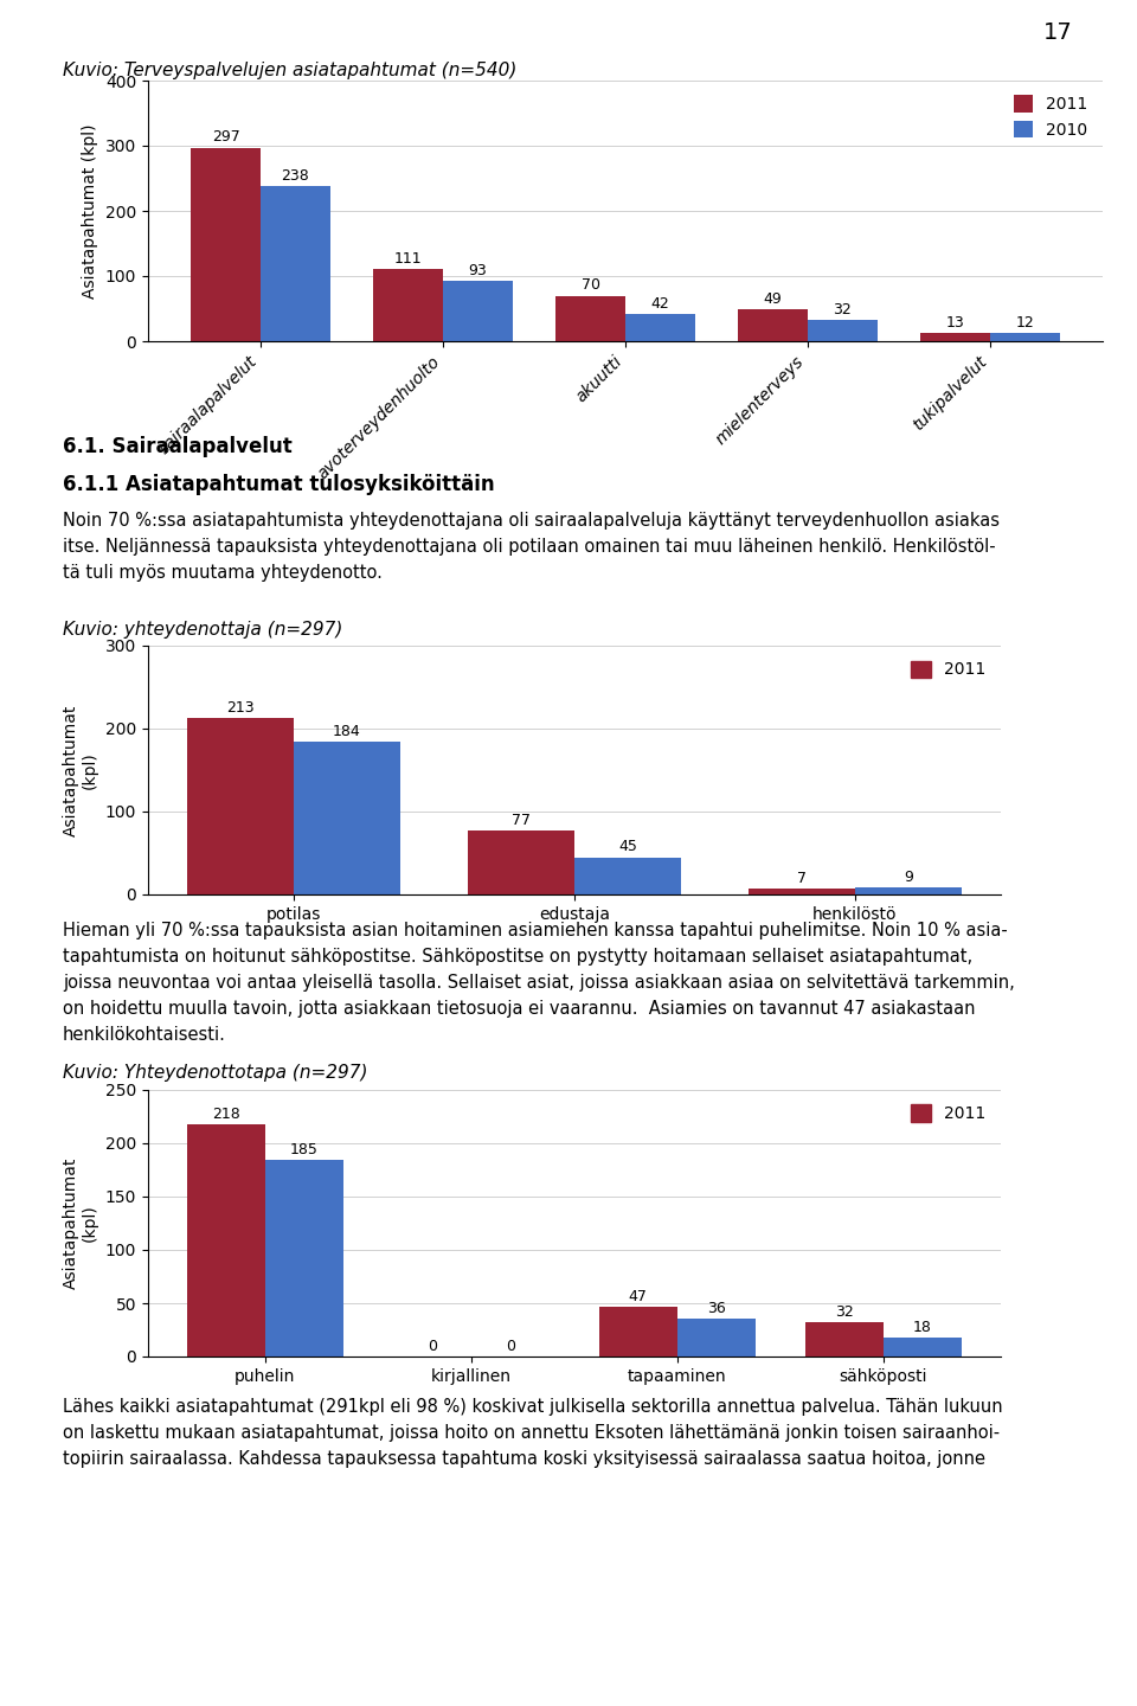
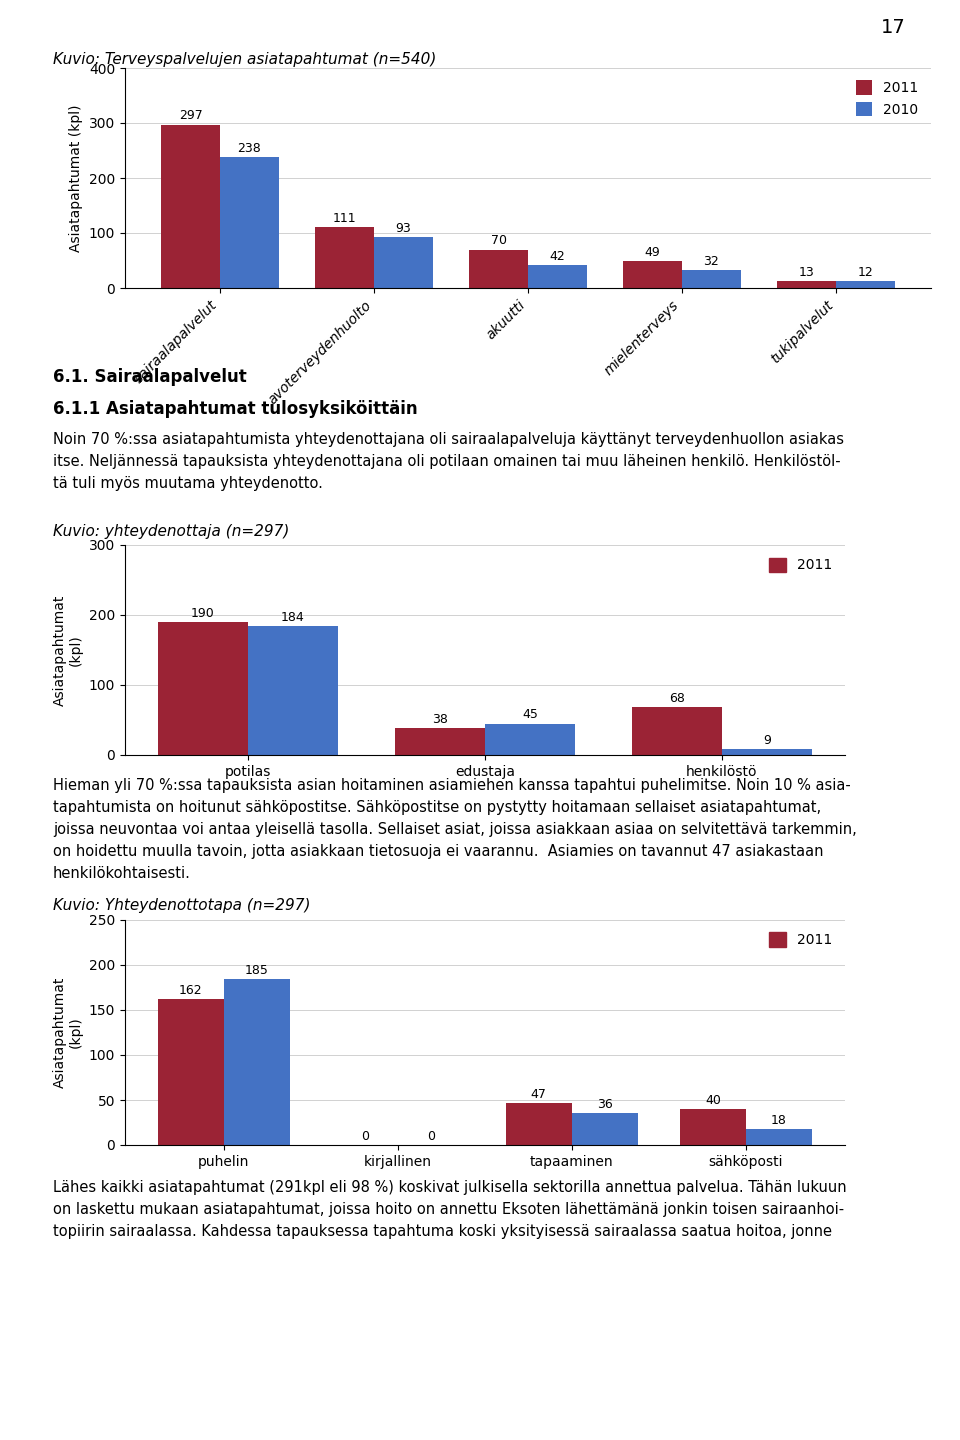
2011/potilas: 213 -> 190
2011/edustaja: 77 -> 38
2011/henkilöstö: 7 -> 68
2011/puhelin: 218 -> 162
2011/sähköposti: 32 -> 40
